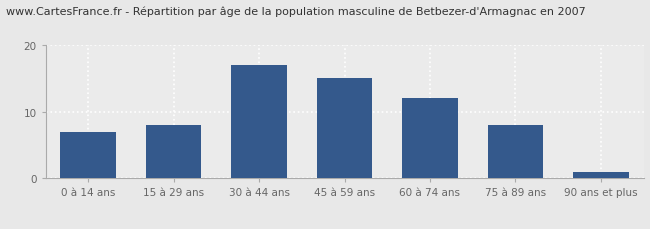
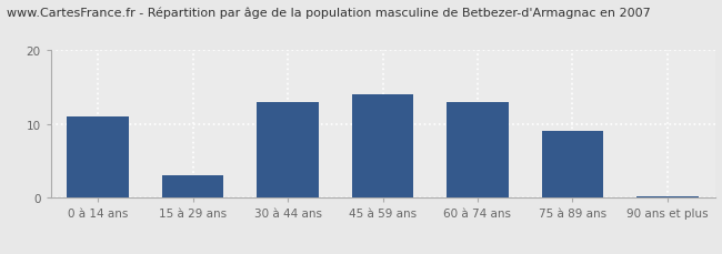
0 à 14 ans: 7.0 -> 11.0
15 à 29 ans: 8.0 -> 3.0
30 à 44 ans: 17.0 -> 13.0
45 à 59 ans: 15.0 -> 14.0
60 à 74 ans: 12.0 -> 13.0
75 à 89 ans: 8.0 -> 9.0
90 ans et plus: 1.0 -> 0.2
